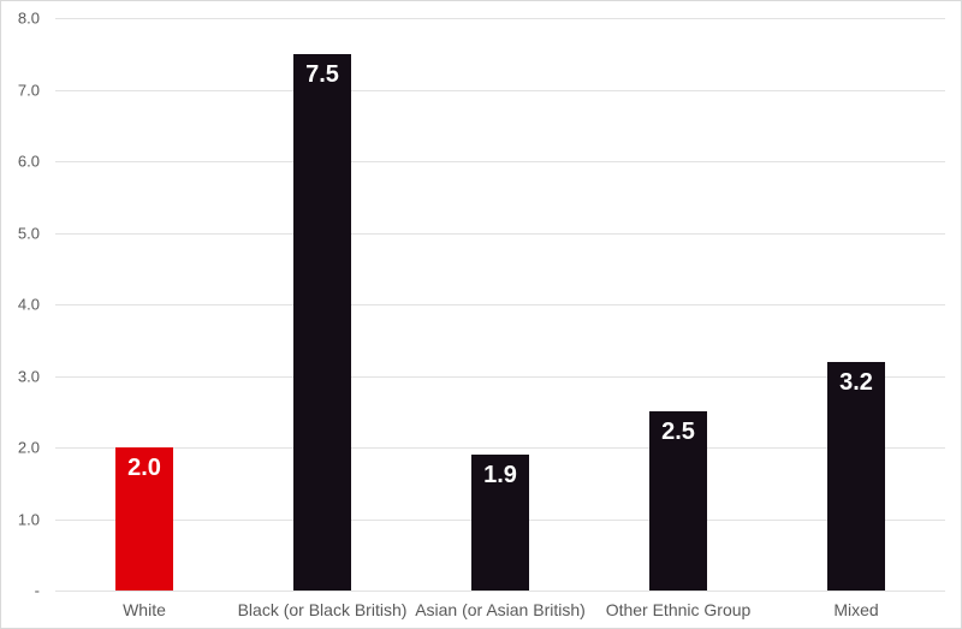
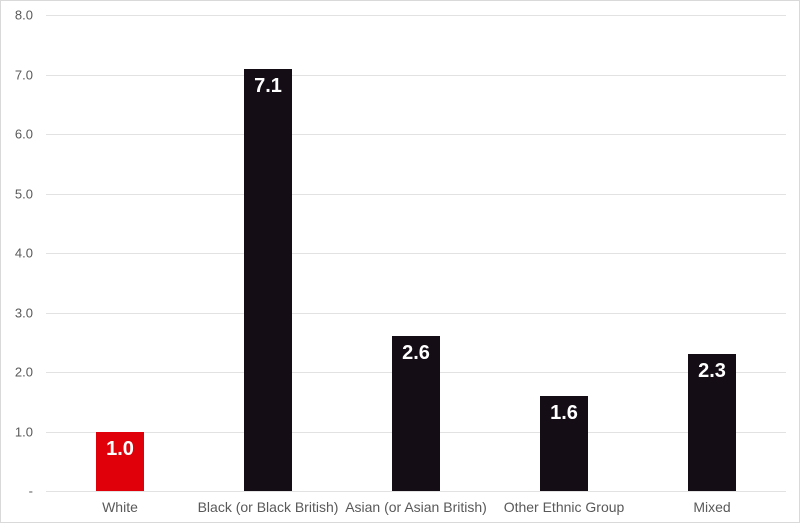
White: 2.0 -> 1.0
Black (or Black British): 7.5 -> 7.1
Asian (or Asian British): 1.9 -> 2.6
Other Ethnic Group: 2.5 -> 1.6
Mixed: 3.2 -> 2.3
